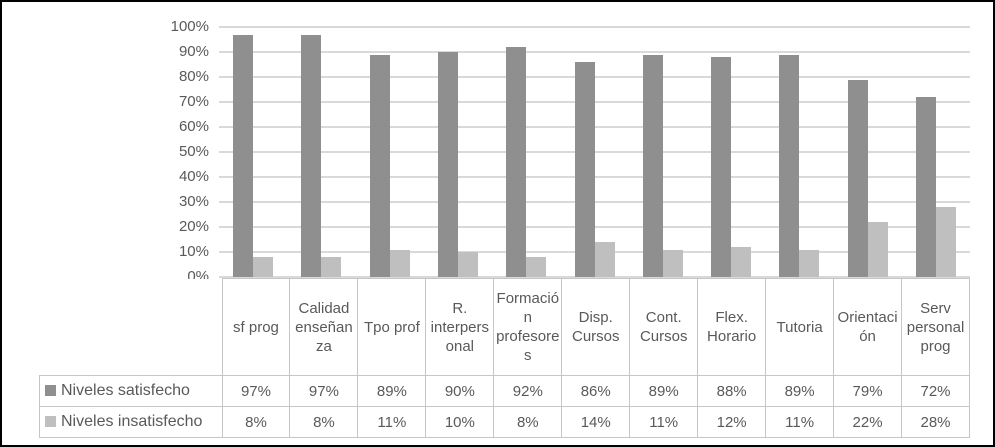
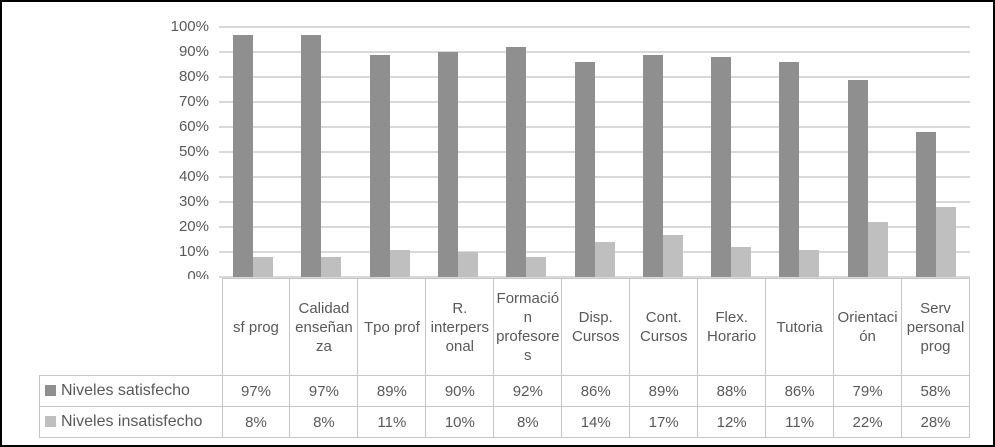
Niveles insatisfecho/Cont. Cursos: 11% -> 17%
Niveles satisfecho/Tutoria: 89% -> 86%
Niveles satisfecho/Serv personal prog: 72% -> 58%
